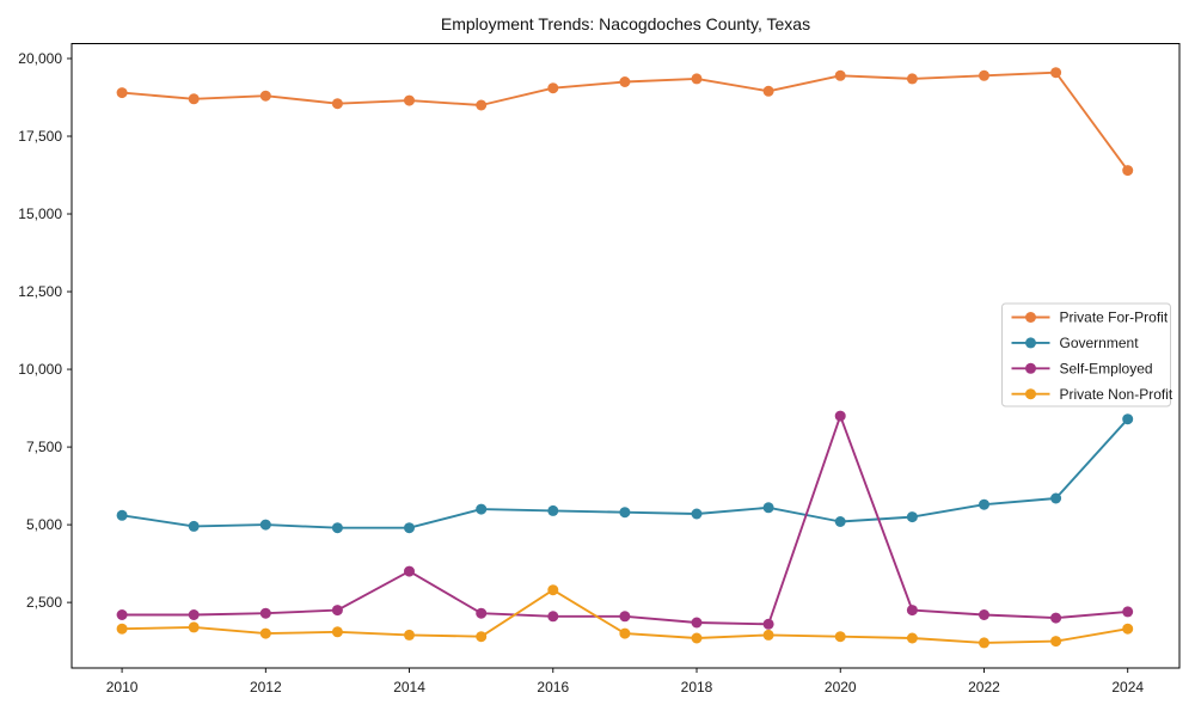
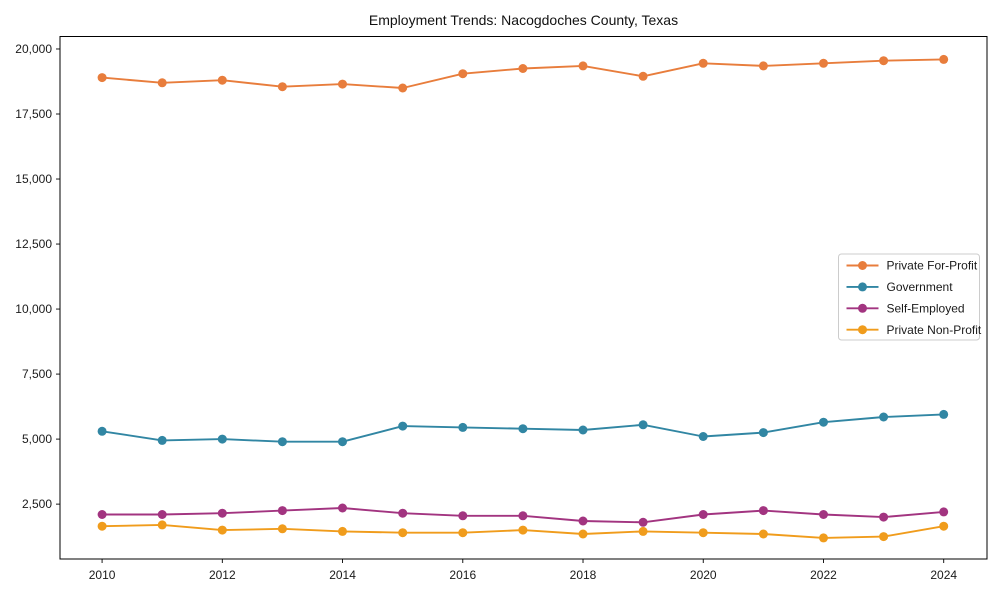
Self-Employed/2014: 3500 -> 2400
Private Non-Profit/2016: 2900 -> 1400
Self-Employed/2020: 8500 -> 2100
Private For-Profit/2024: 16400 -> 19600
Government/2024: 8400 -> 6000
